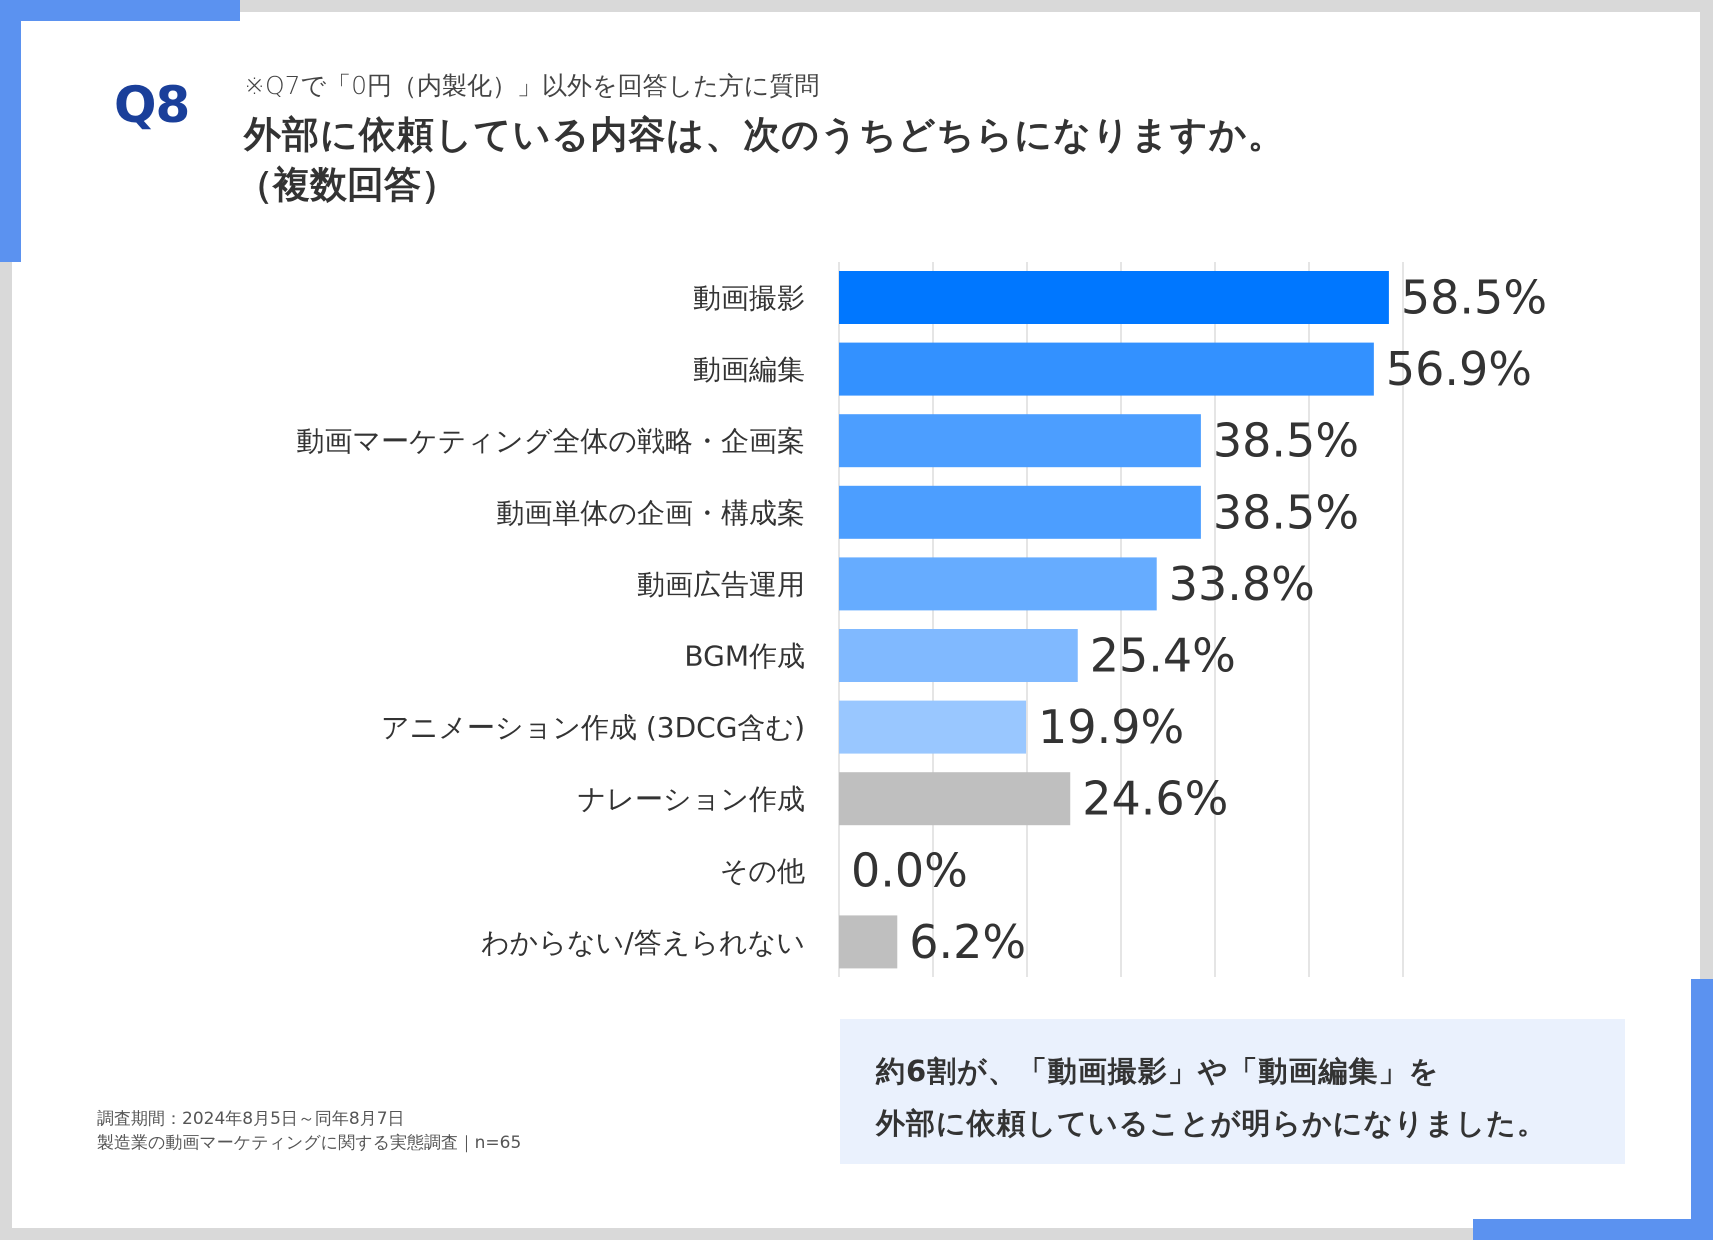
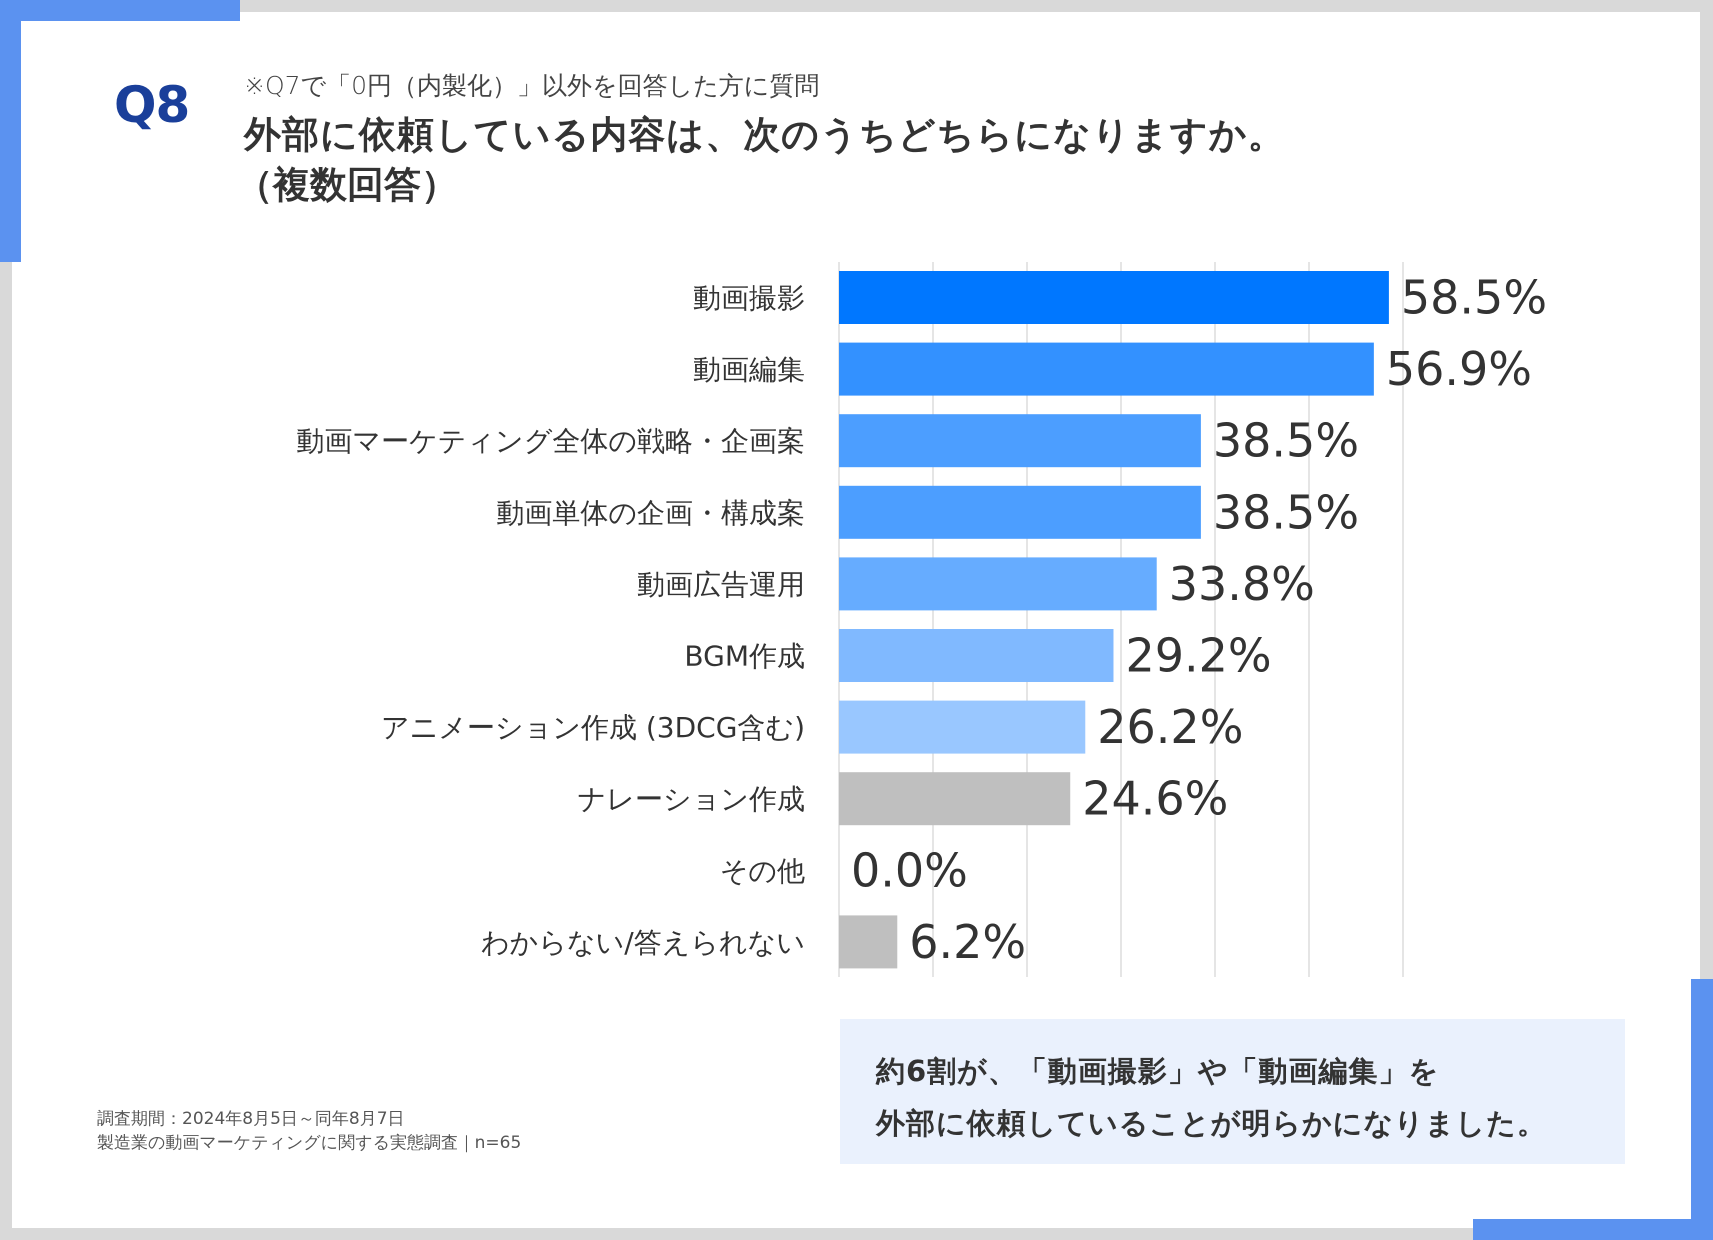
BGM作成: 25.4% -> 29.2%
アニメーション作成 (3DCG含む): 19.9% -> 26.2%
